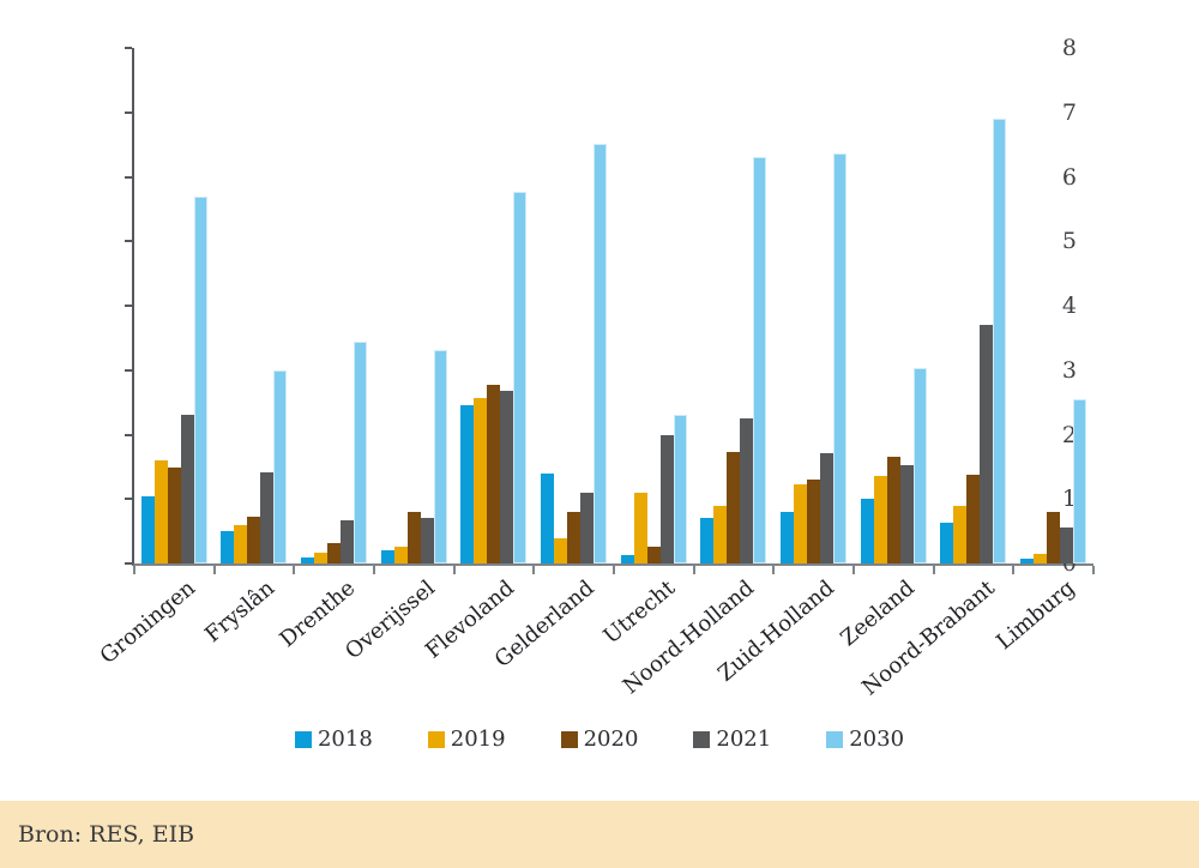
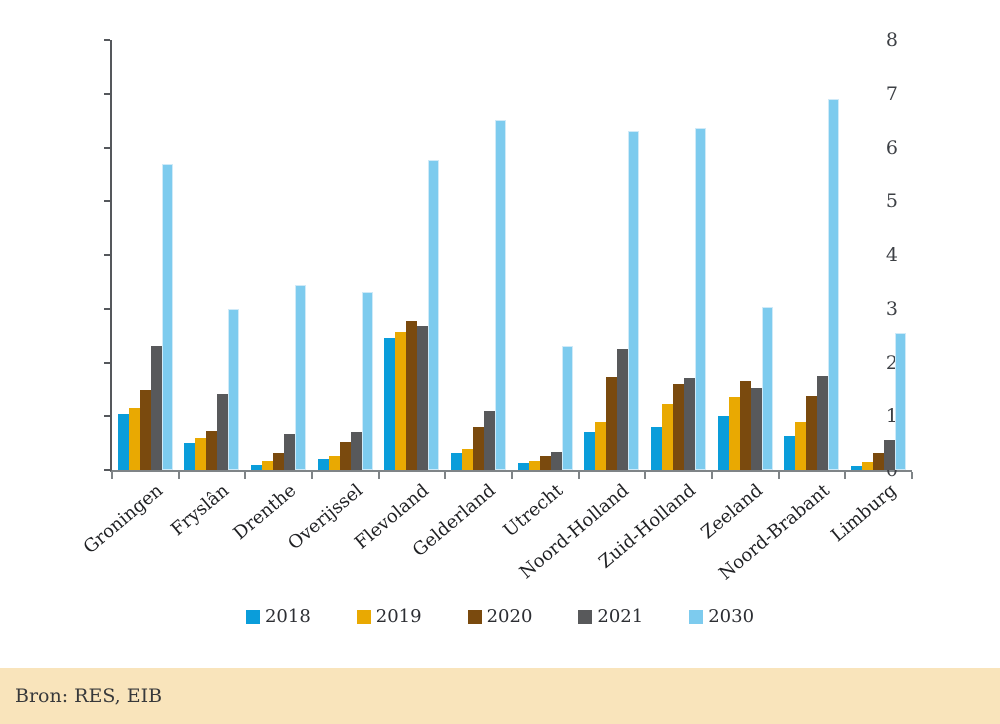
2019/Groningen: 1.6 -> 1.1
2020/Overijssel: 0.8 -> 0.5
2018/Gelderland: 1.4 -> 0.3
2019/Utrecht: 1.1 -> 0.2
2021/Utrecht: 2.0 -> 0.3
2020/Zuid-Holland: 1.3 -> 1.6
2021/Noord-Brabant: 3.7 -> 1.8
2020/Limburg: 0.8 -> 0.3
